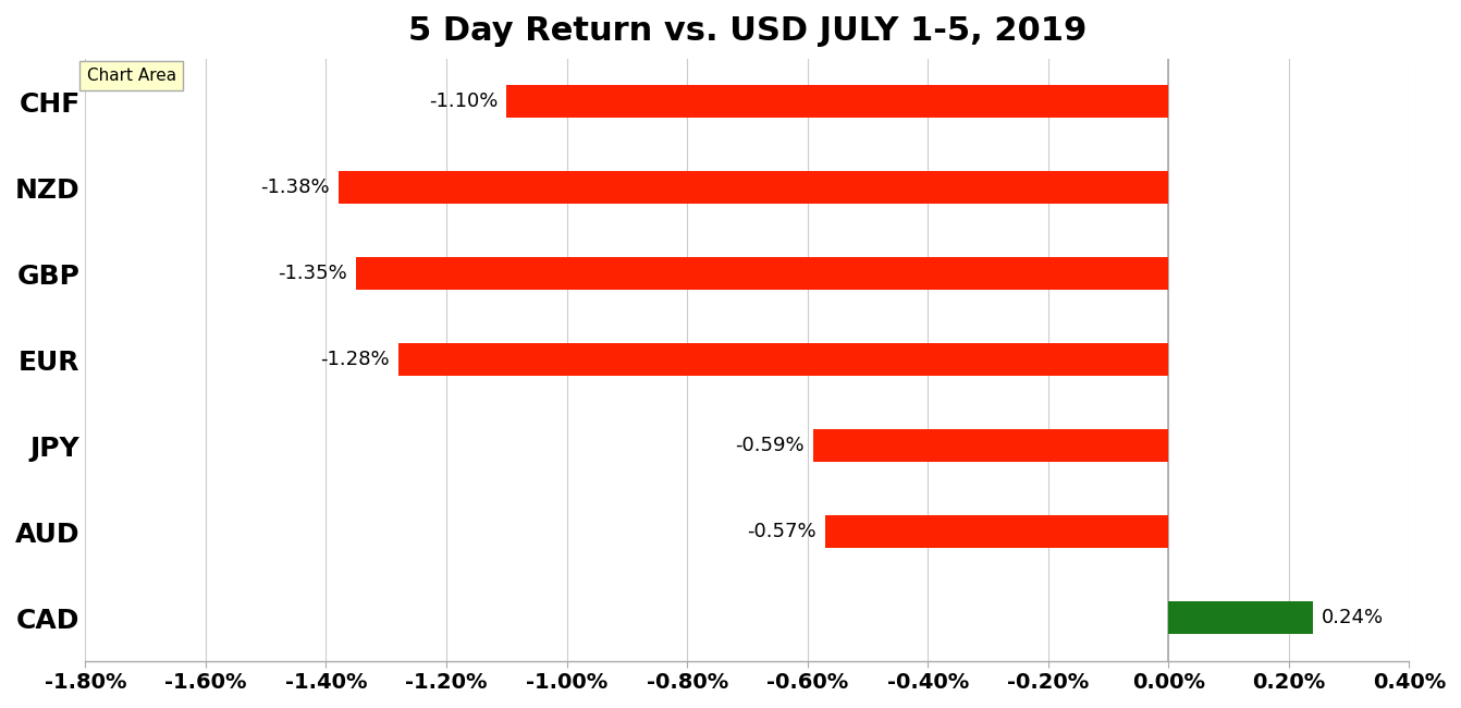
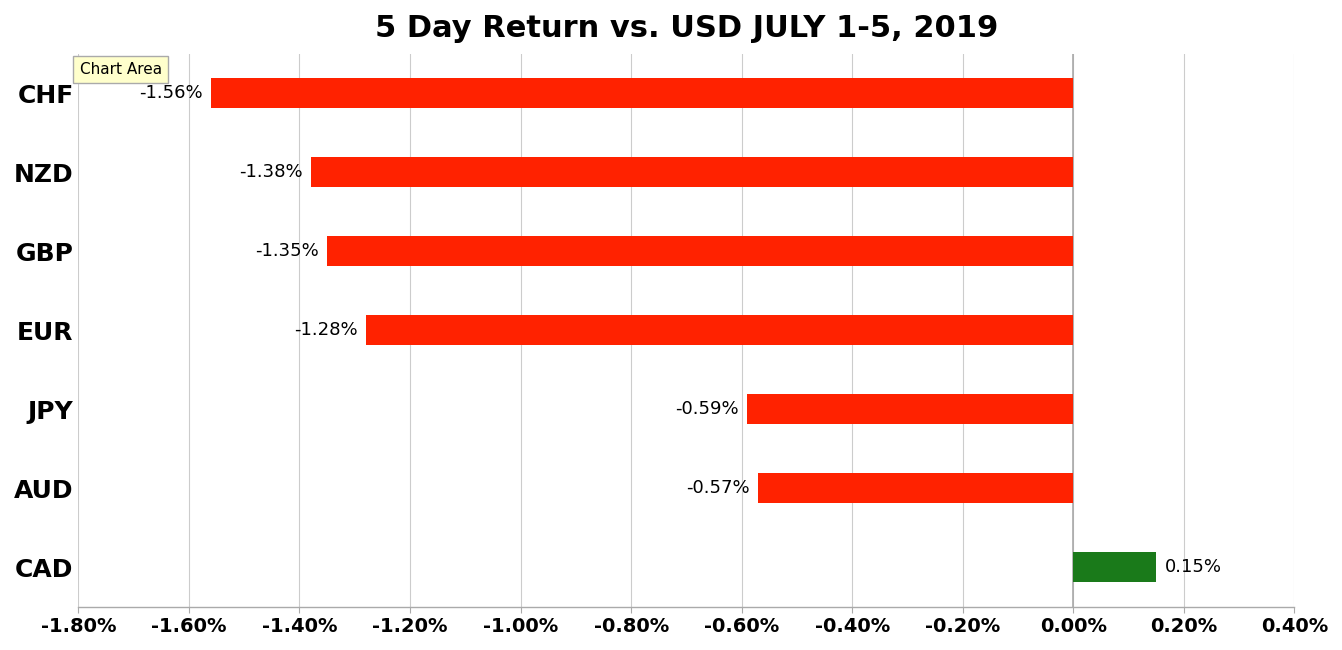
CHF: -1.10% -> -1.56%
CAD: 0.24% -> 0.15%
